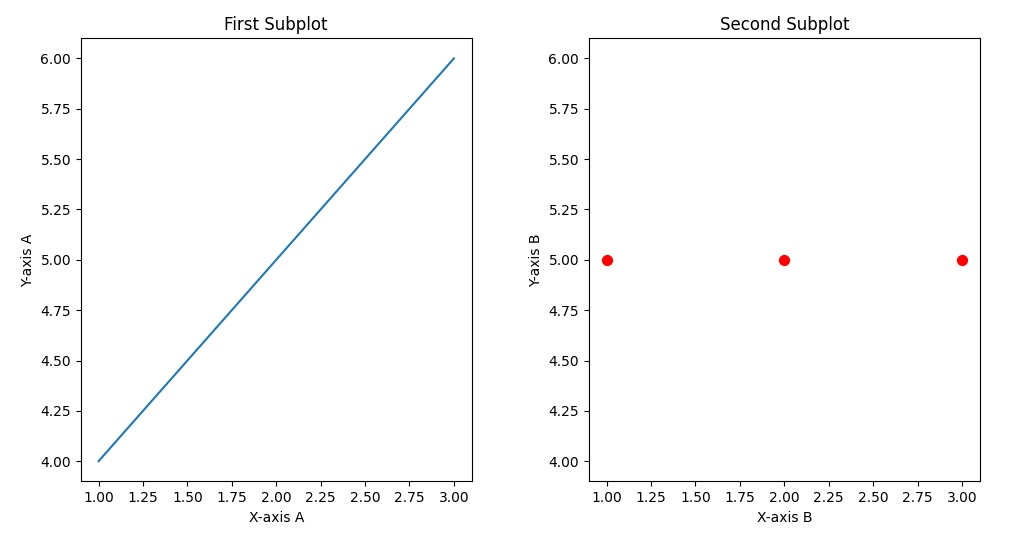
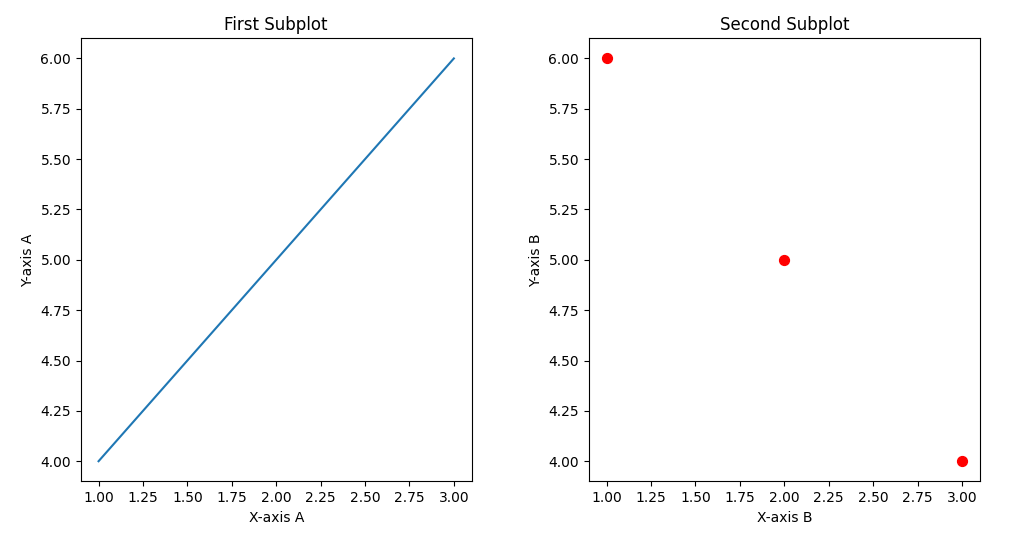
1.00: 5 -> 6
3.00: 5 -> 4
